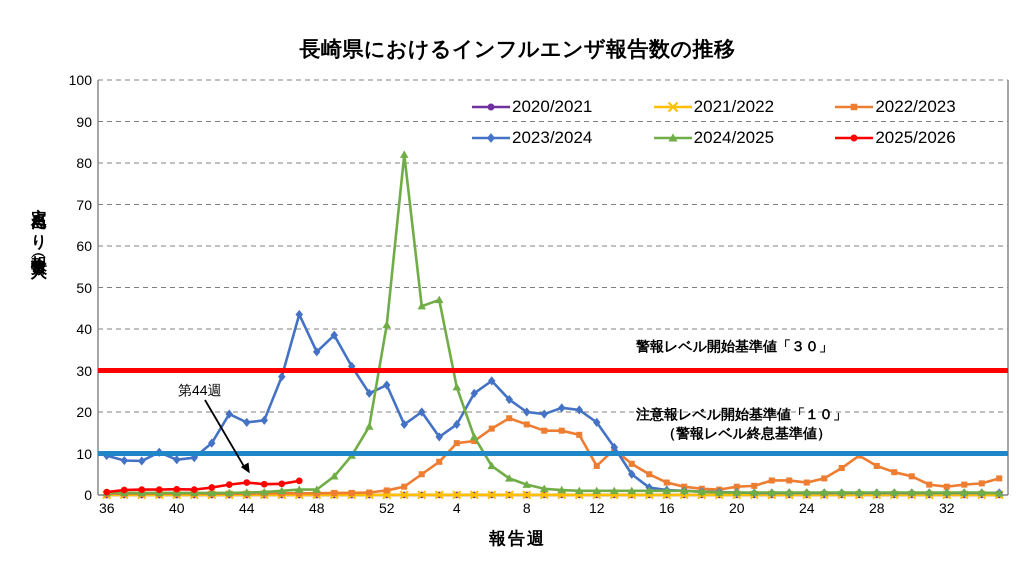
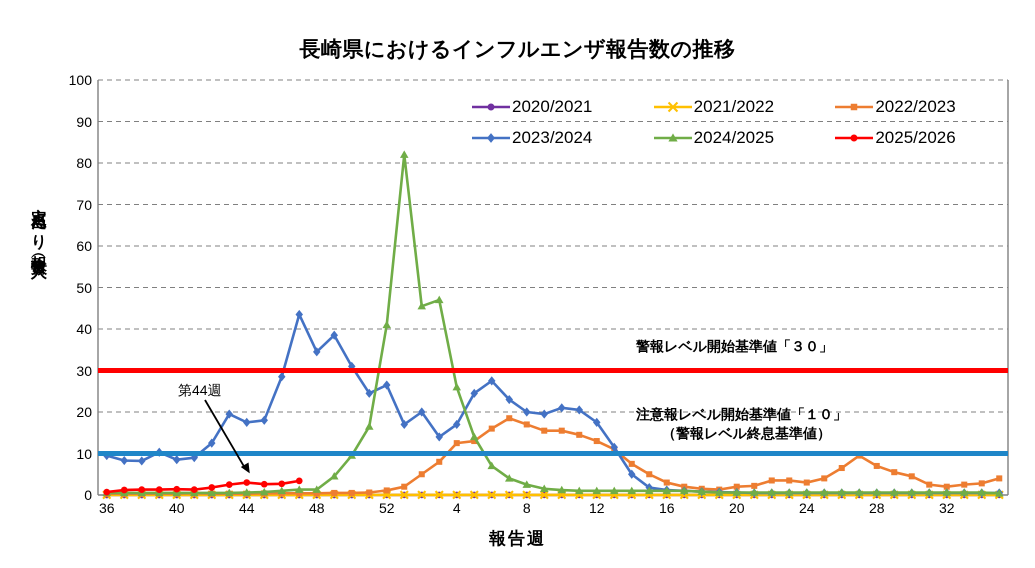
2022/2023/12: 7 -> 13
